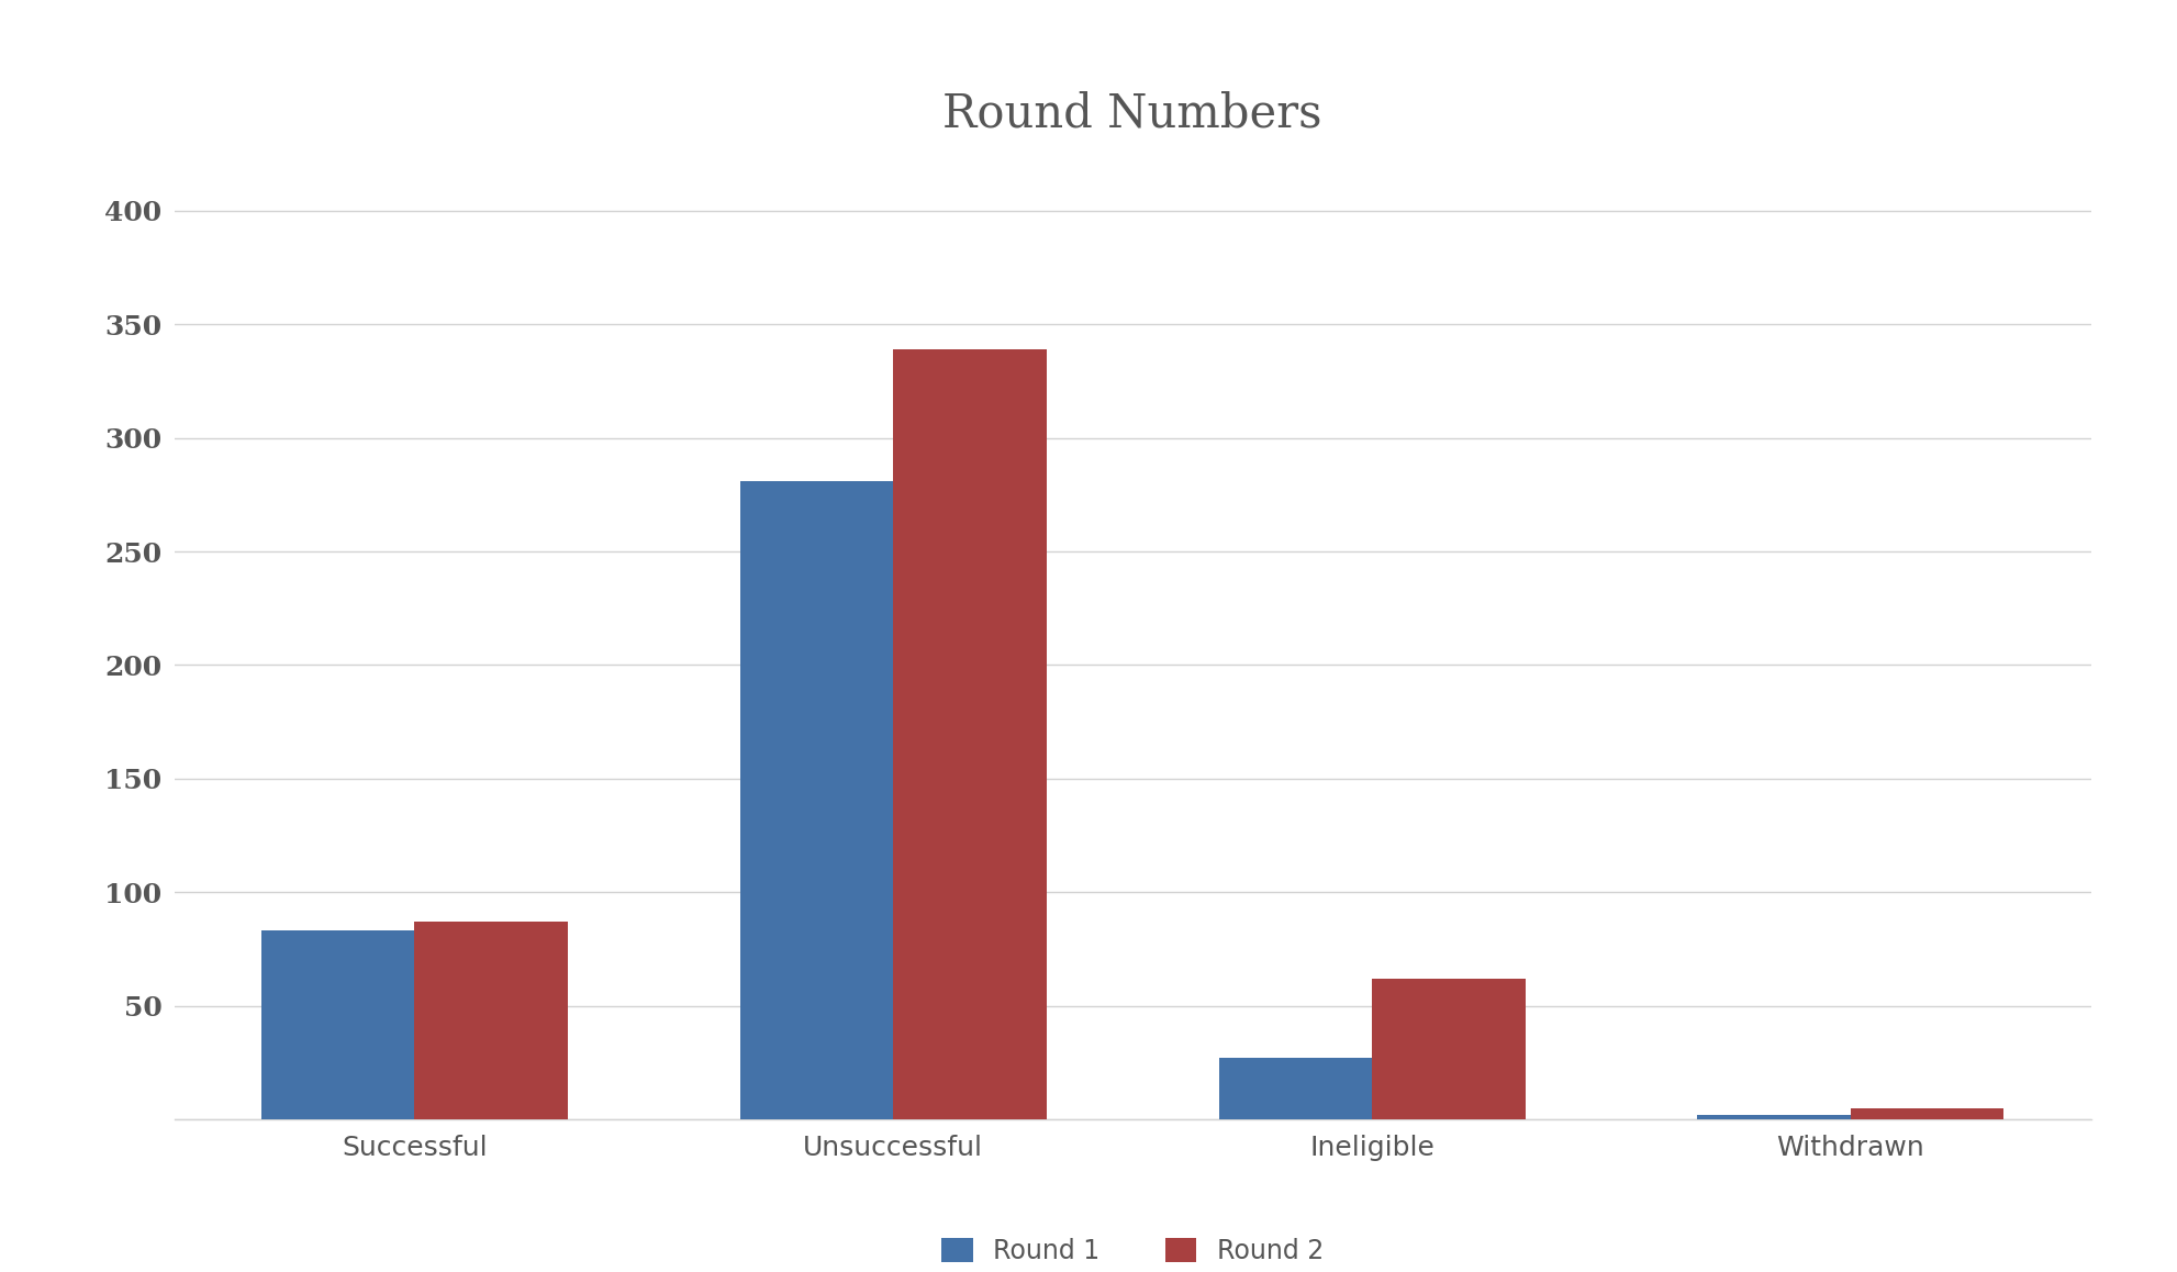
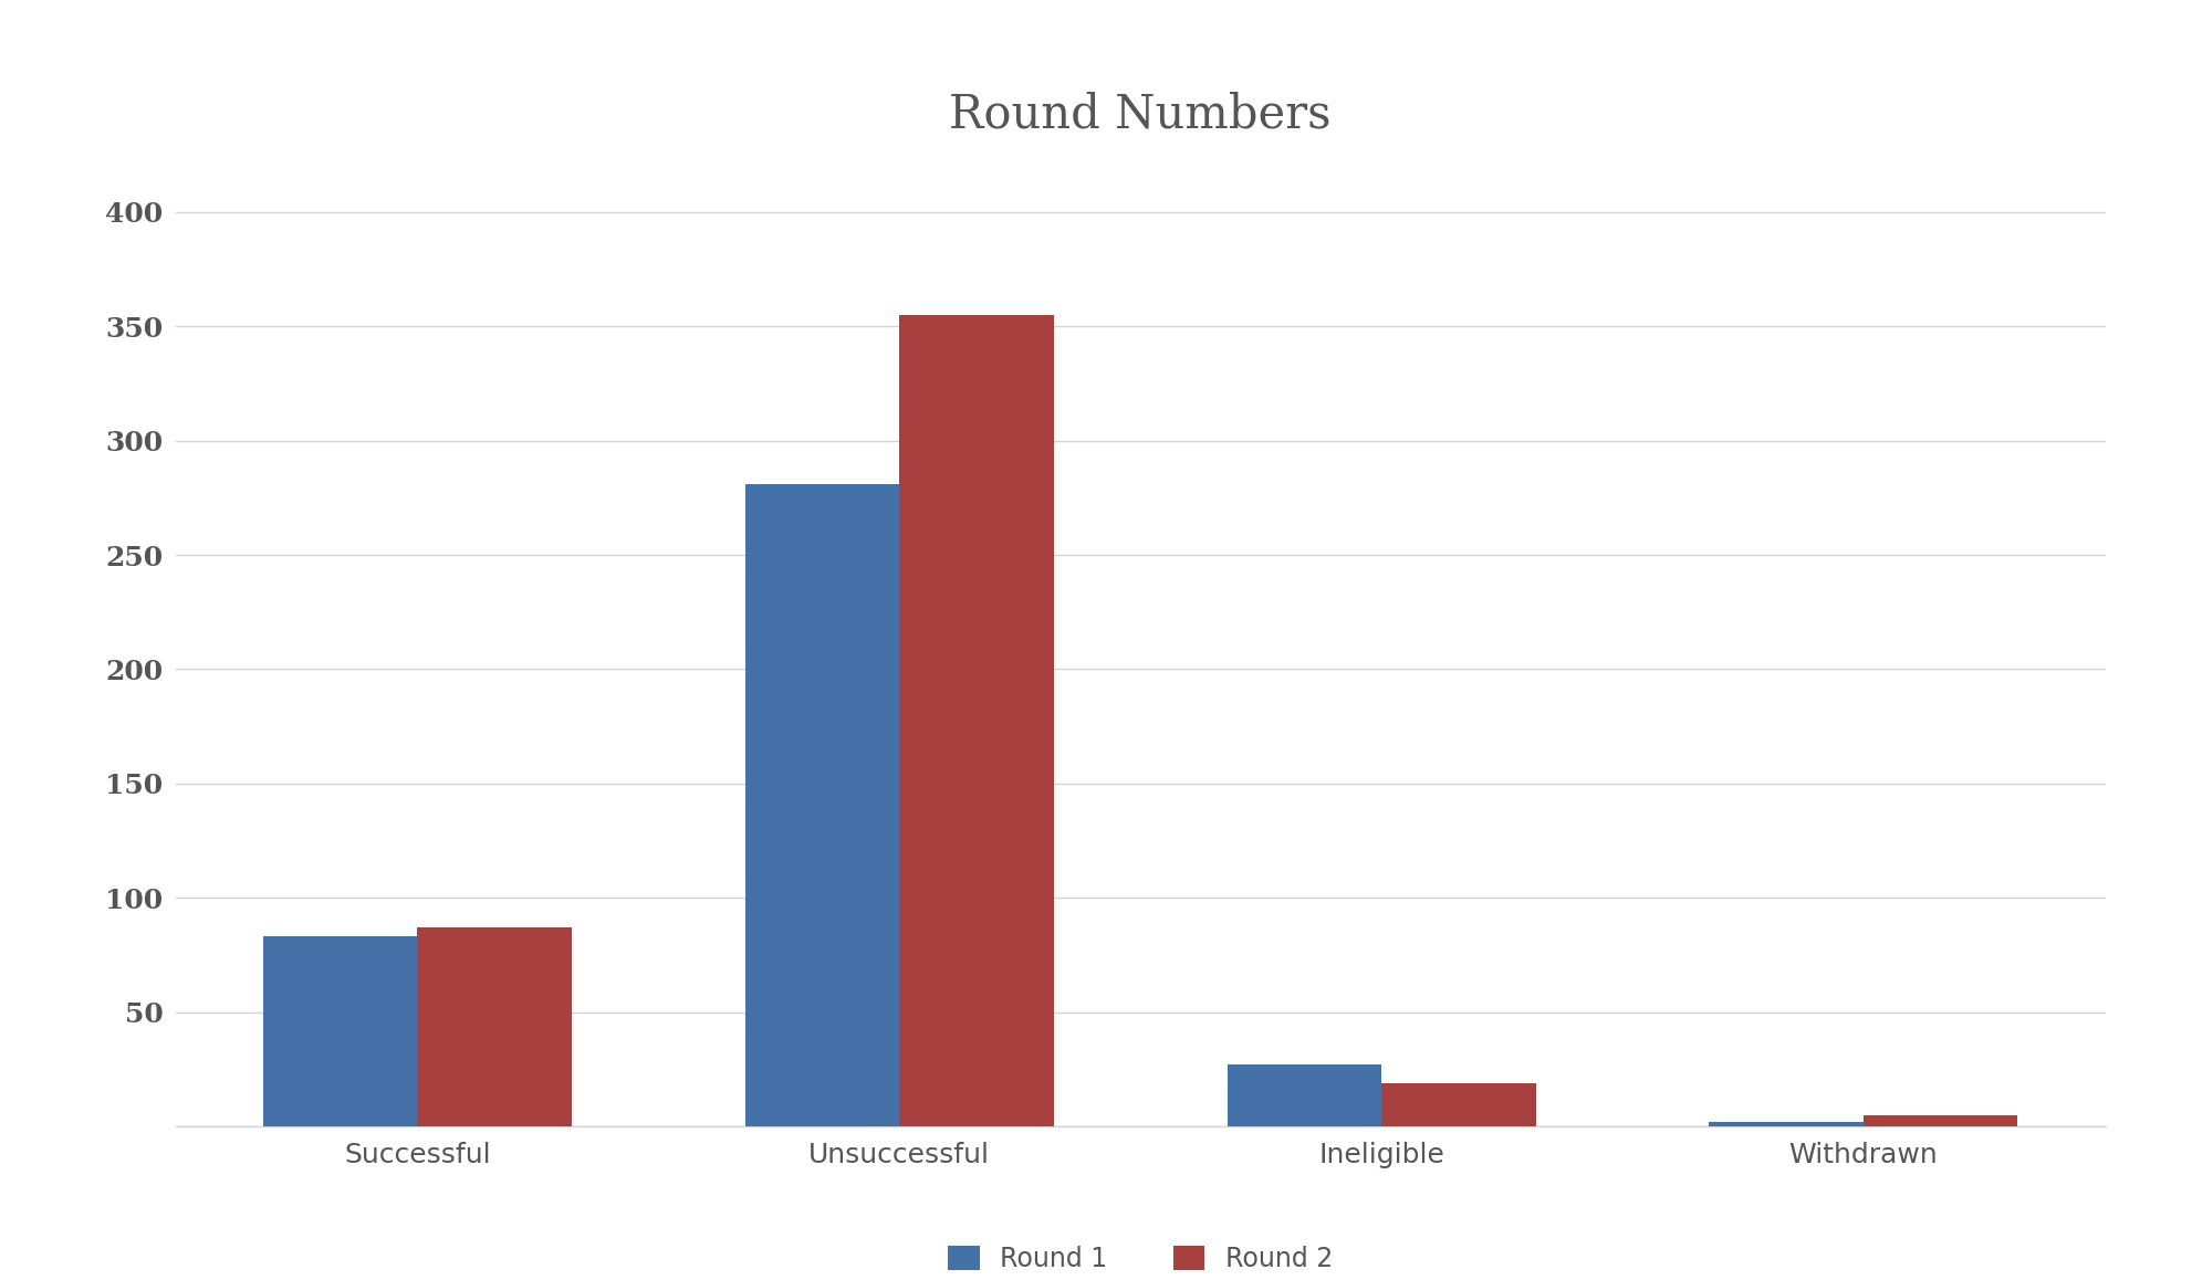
Round 2/Unsuccessful: 339 -> 355
Round 2/Ineligible: 62 -> 19
